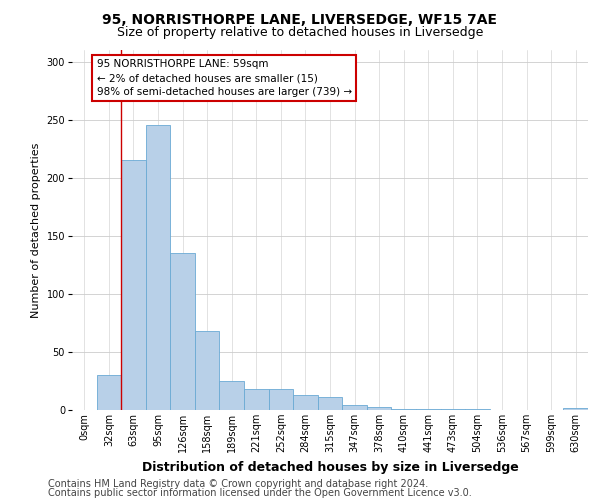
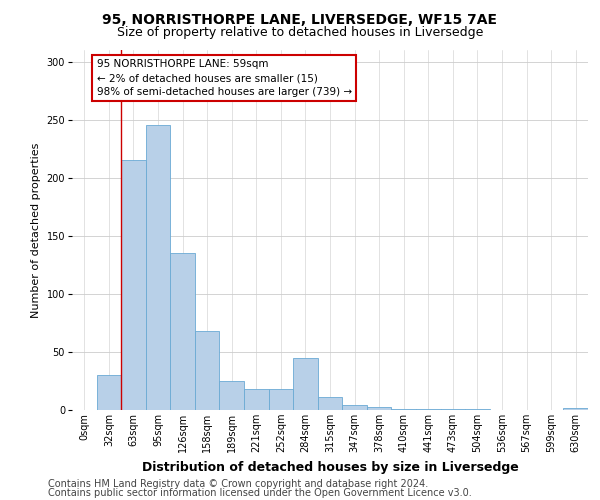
284sqm: 13 -> 45
